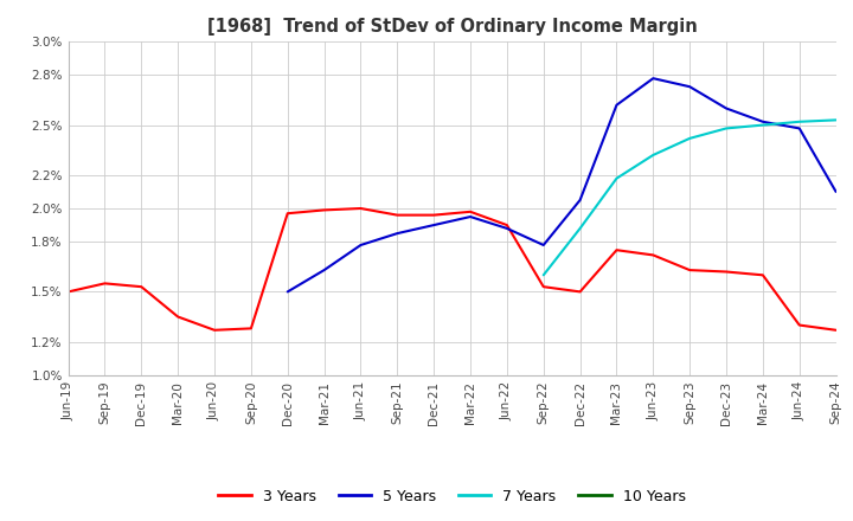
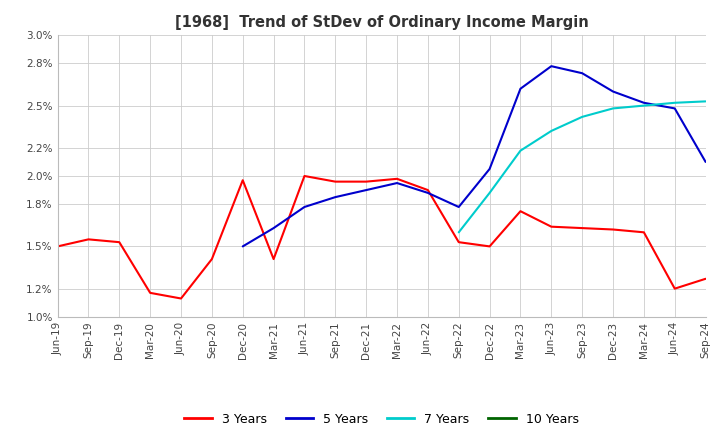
3 Years/Mar-20: 1.35% -> 1.17%
3 Years/Jun-20: 1.27% -> 1.13%
3 Years/Sep-20: 1.28% -> 1.41%
3 Years/Mar-21: 1.99% -> 1.41%
3 Years/Jun-23: 1.72% -> 1.64%
3 Years/Jun-24: 1.30% -> 1.20%
